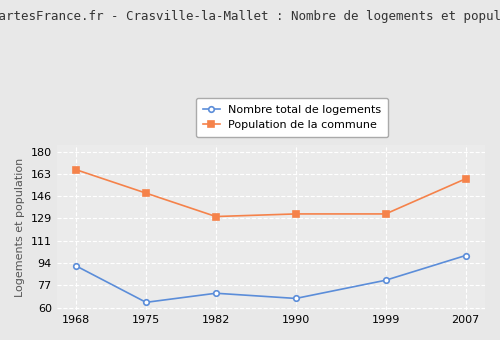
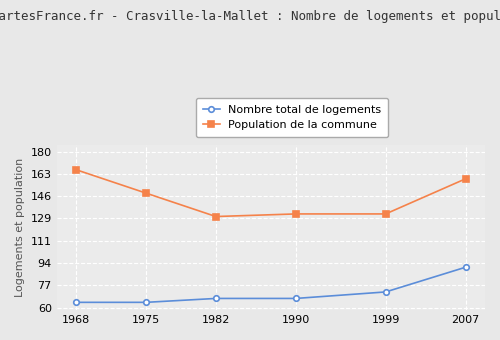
Nombre total de logements/1968: 92 -> 64
Nombre total de logements/1982: 71 -> 67
Nombre total de logements/1999: 81 -> 72
Nombre total de logements/2007: 100 -> 91
